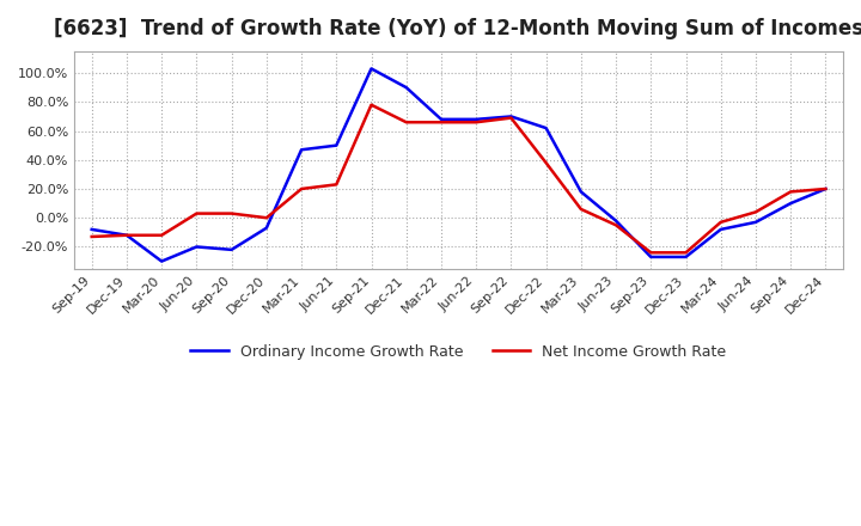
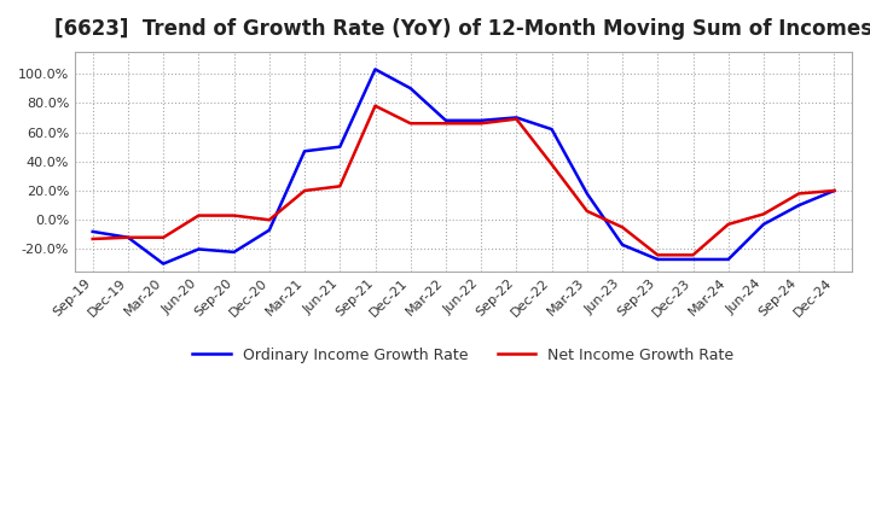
Ordinary Income Growth Rate/Jun-23: -2% -> -17%
Ordinary Income Growth Rate/Mar-24: -8% -> -27%
